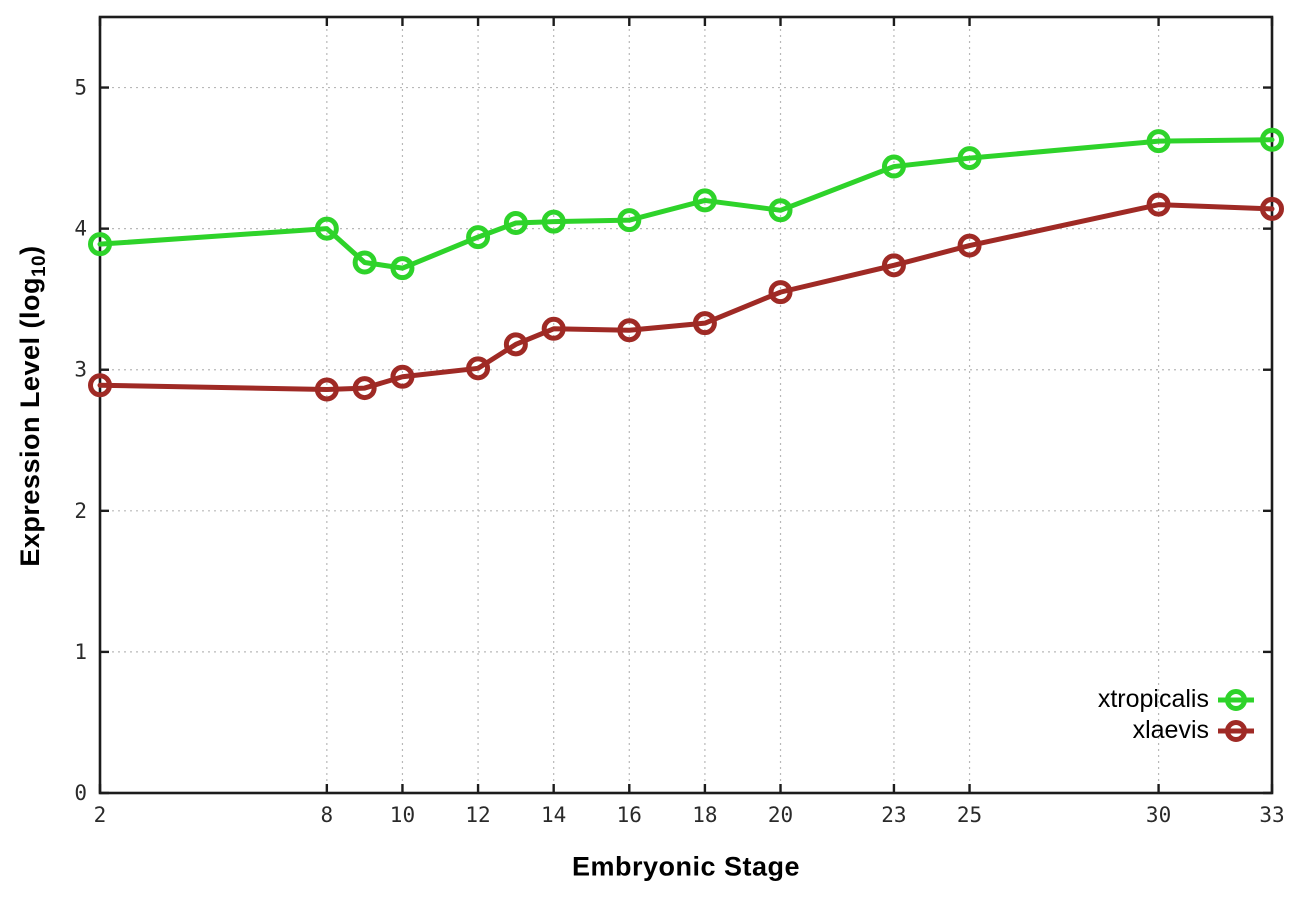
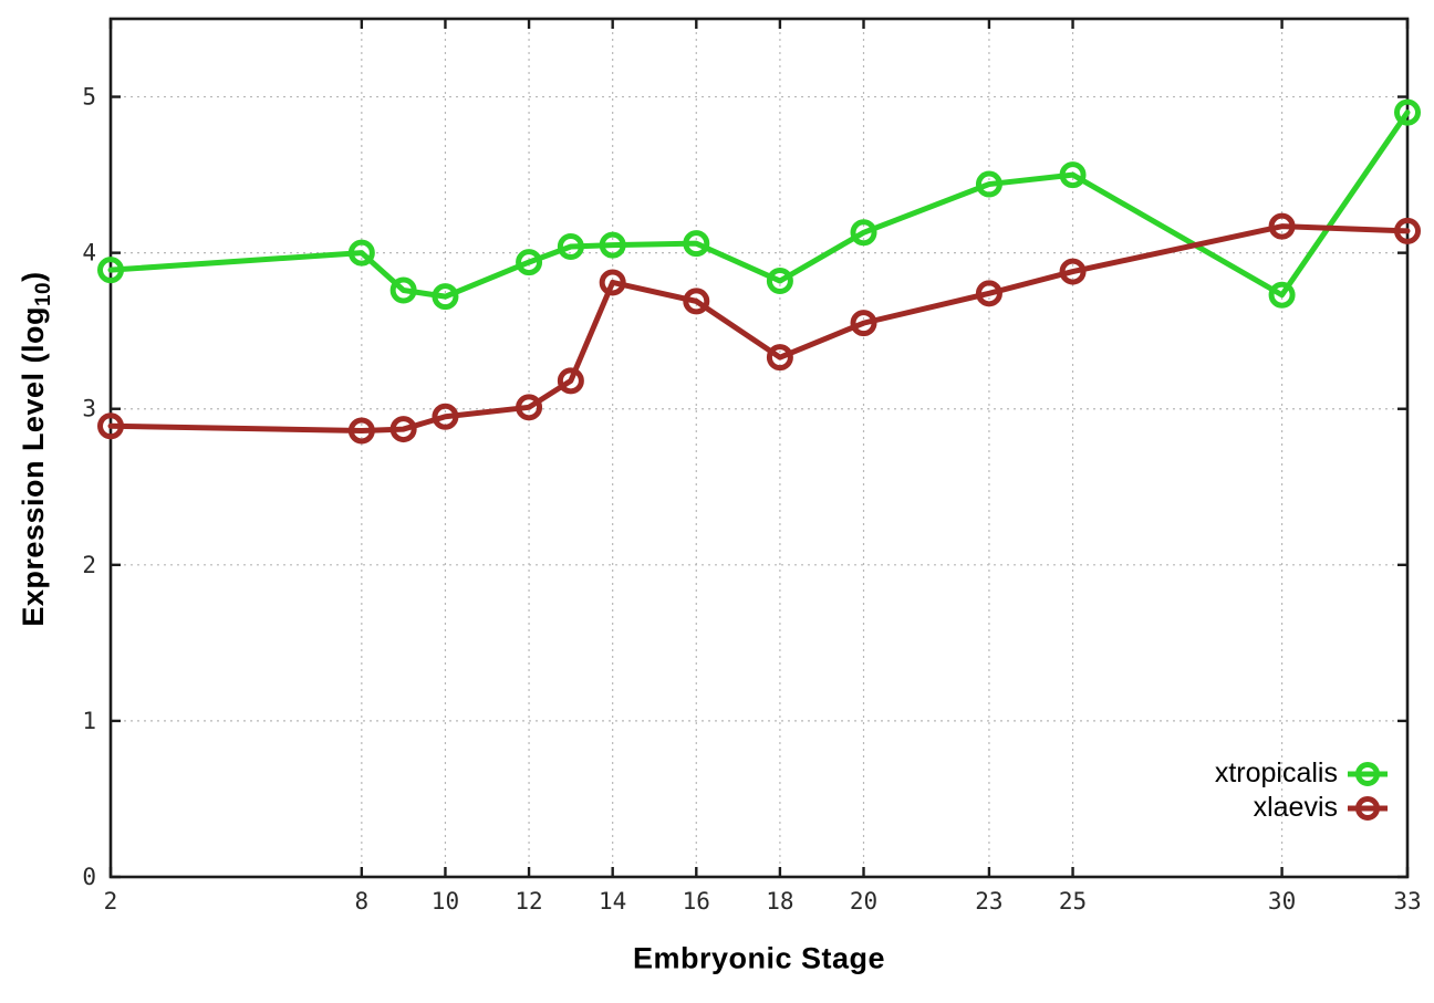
xlaevis/14: 3.29 -> 3.81
xlaevis/16: 3.28 -> 3.69
xtropicalis/18: 4.20 -> 3.82
xtropicalis/30: 4.62 -> 3.73
xtropicalis/33: 4.63 -> 4.90
